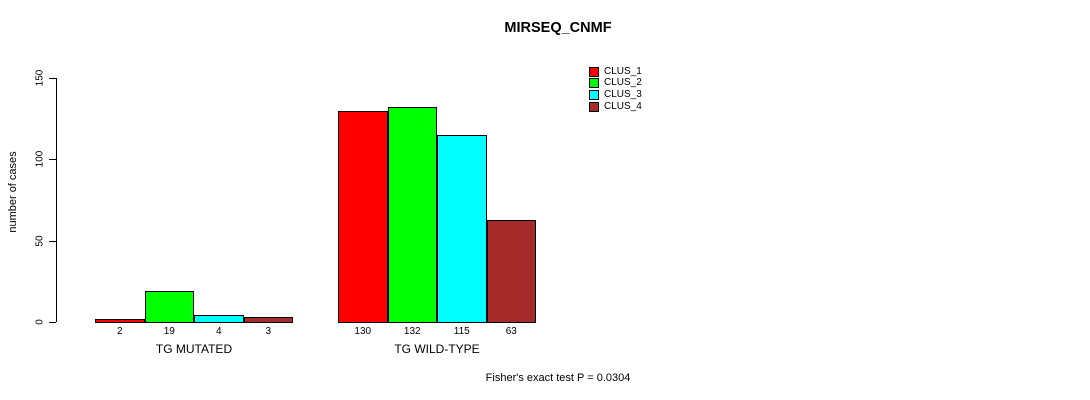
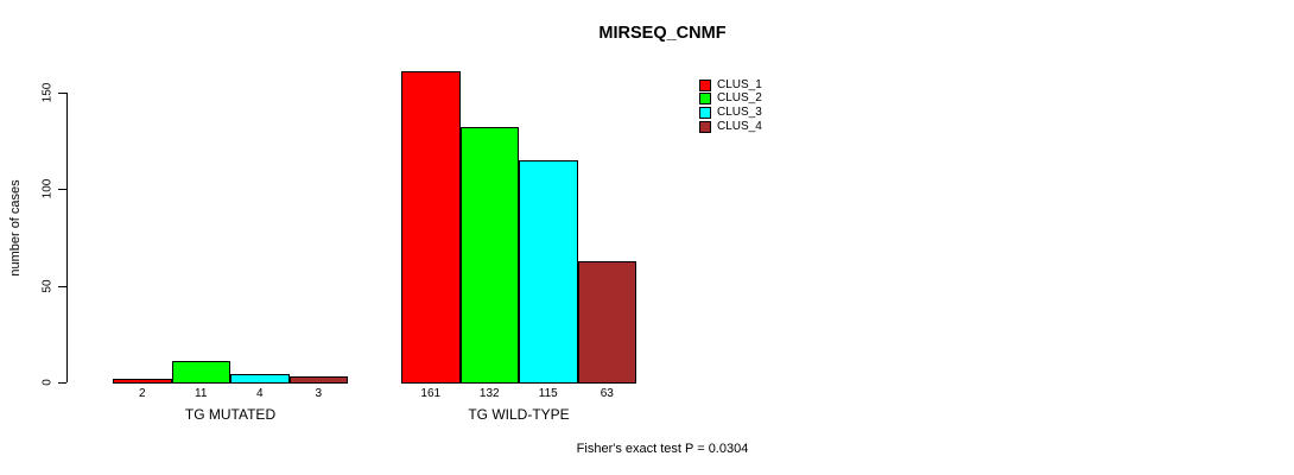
CLUS_2/TG MUTATED: 19 -> 11
CLUS_1/TG WILD-TYPE: 130 -> 161
